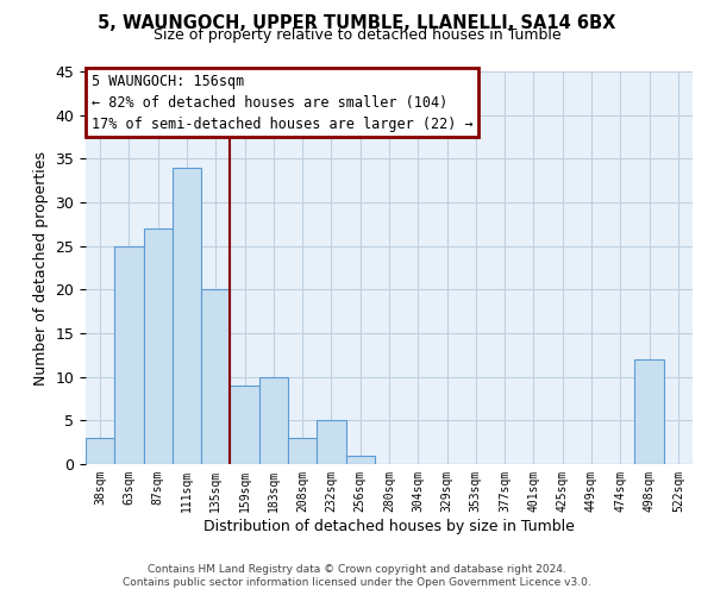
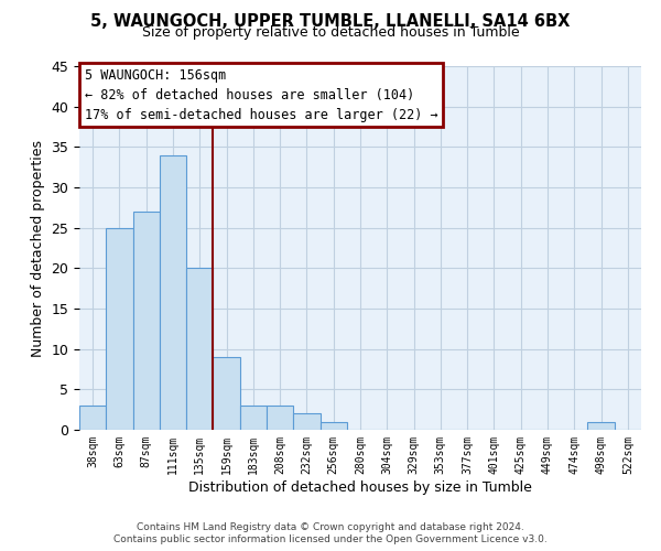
183sqm: 10 -> 3
232sqm: 5 -> 2
498sqm: 12 -> 1
